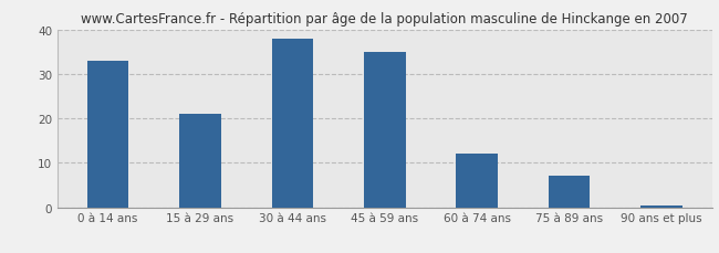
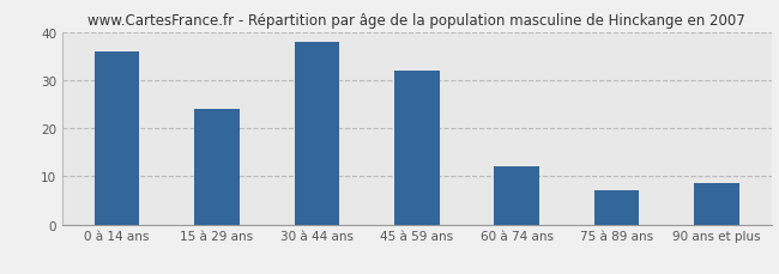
0 à 14 ans: 33.0 -> 36.0
15 à 29 ans: 21.0 -> 24.0
45 à 59 ans: 35.0 -> 32.0
90 ans et plus: 0.5 -> 8.5
